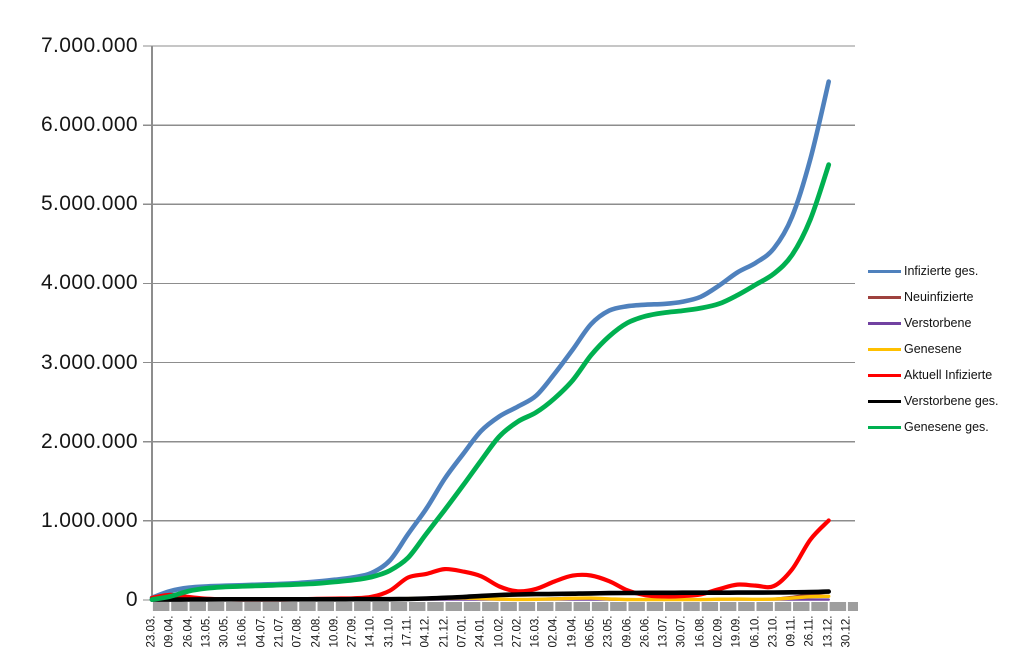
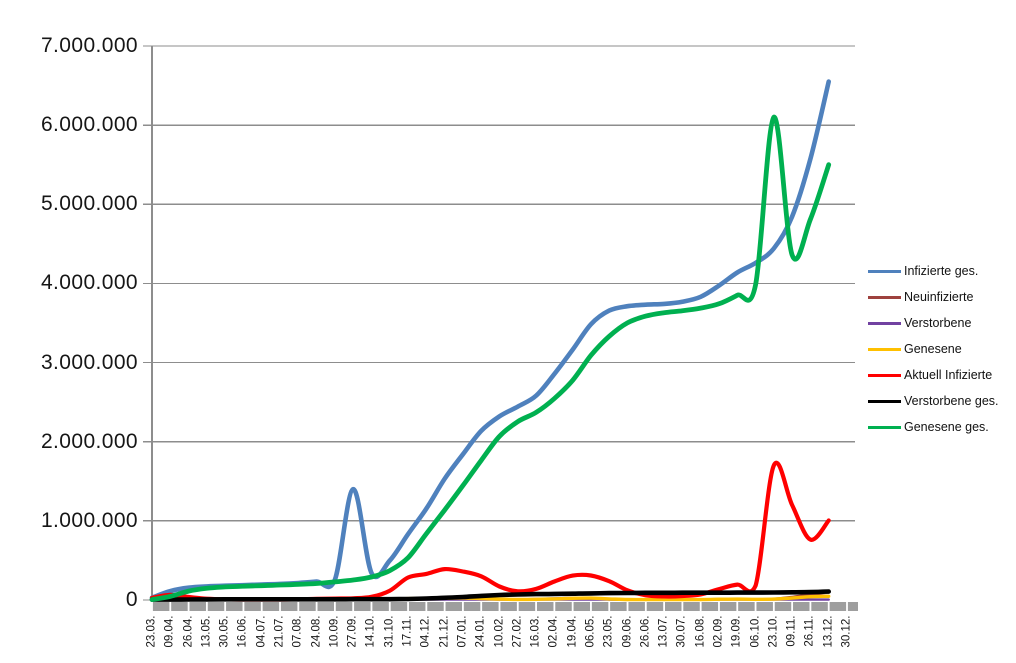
Infizierte ges./27.09.: 300000 -> 1400000
Aktuell Infizierte/23.10.: 200000 -> 1700000
Genesene ges./23.10.: 4100000 -> 6100000
Aktuell Infizierte/09.11.: 400000 -> 1200000
